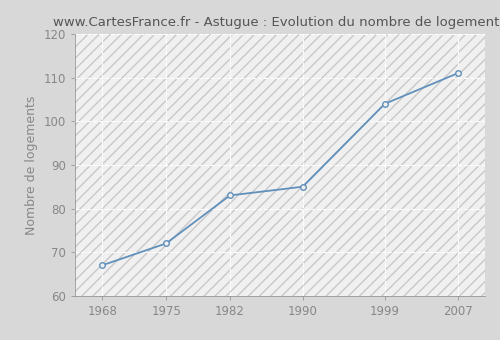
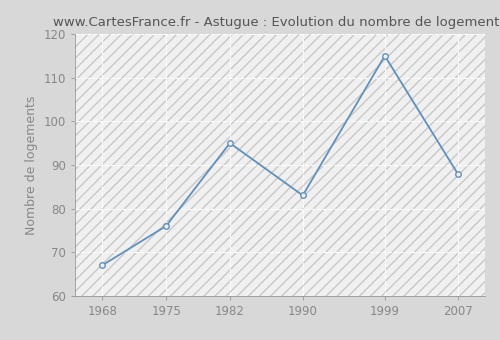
1975: 72 -> 76
1982: 83 -> 95
1990: 85 -> 83
1999: 104 -> 115
2007: 111 -> 88
